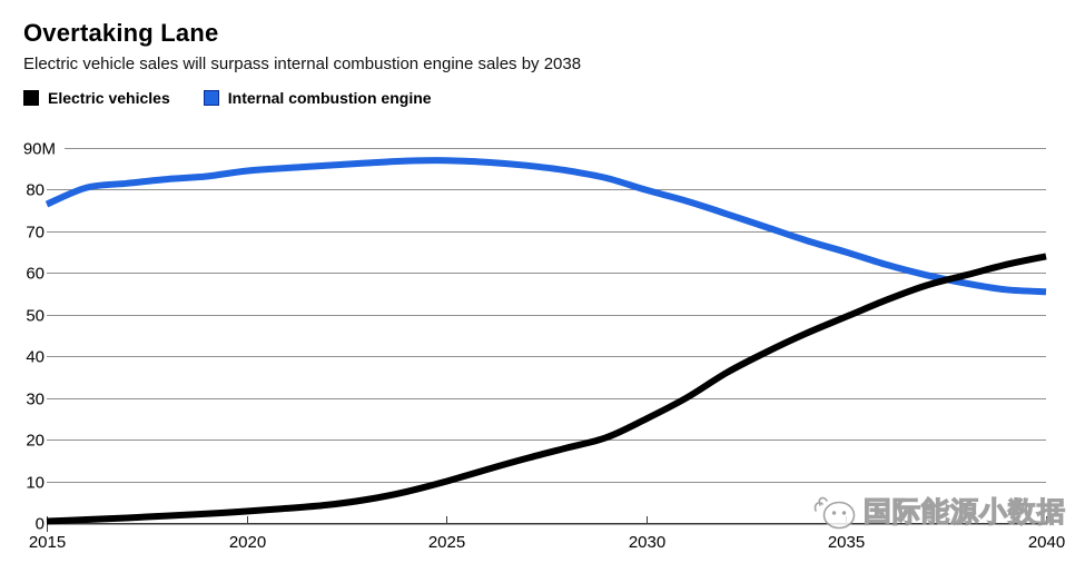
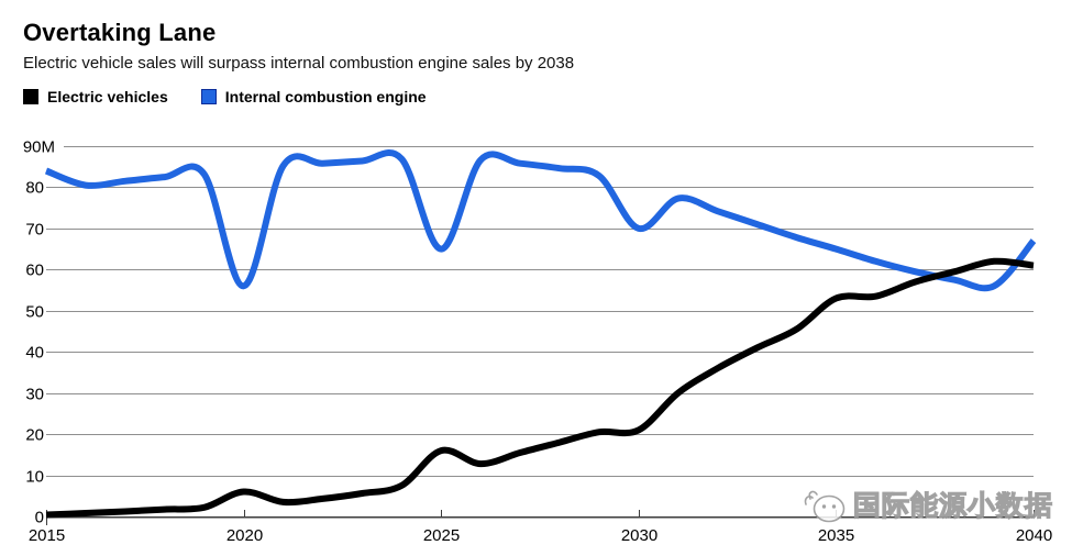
Internal combustion engine/2015: 76 -> 84
Electric vehicles/2020: 3 -> 6
Internal combustion engine/2020: 84 -> 56
Electric vehicles/2025: 10 -> 16
Internal combustion engine/2025: 87 -> 65
Electric vehicles/2030: 25 -> 21
Internal combustion engine/2030: 80 -> 70
Electric vehicles/2035: 50 -> 53
Electric vehicles/2040: 64 -> 61
Internal combustion engine/2040: 56 -> 67
